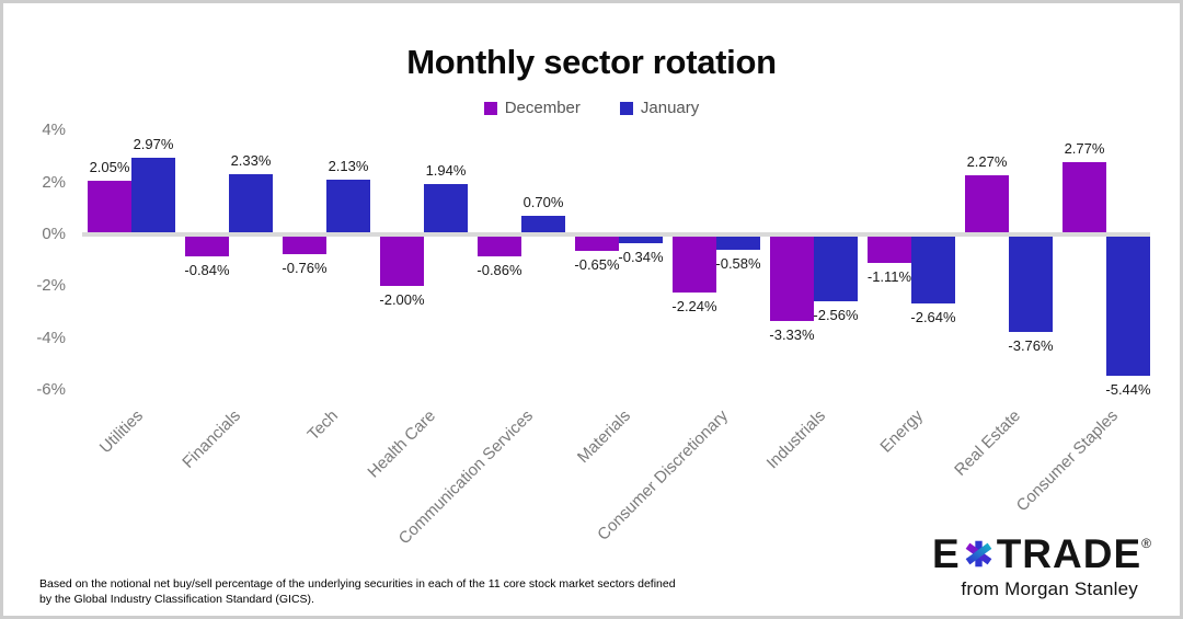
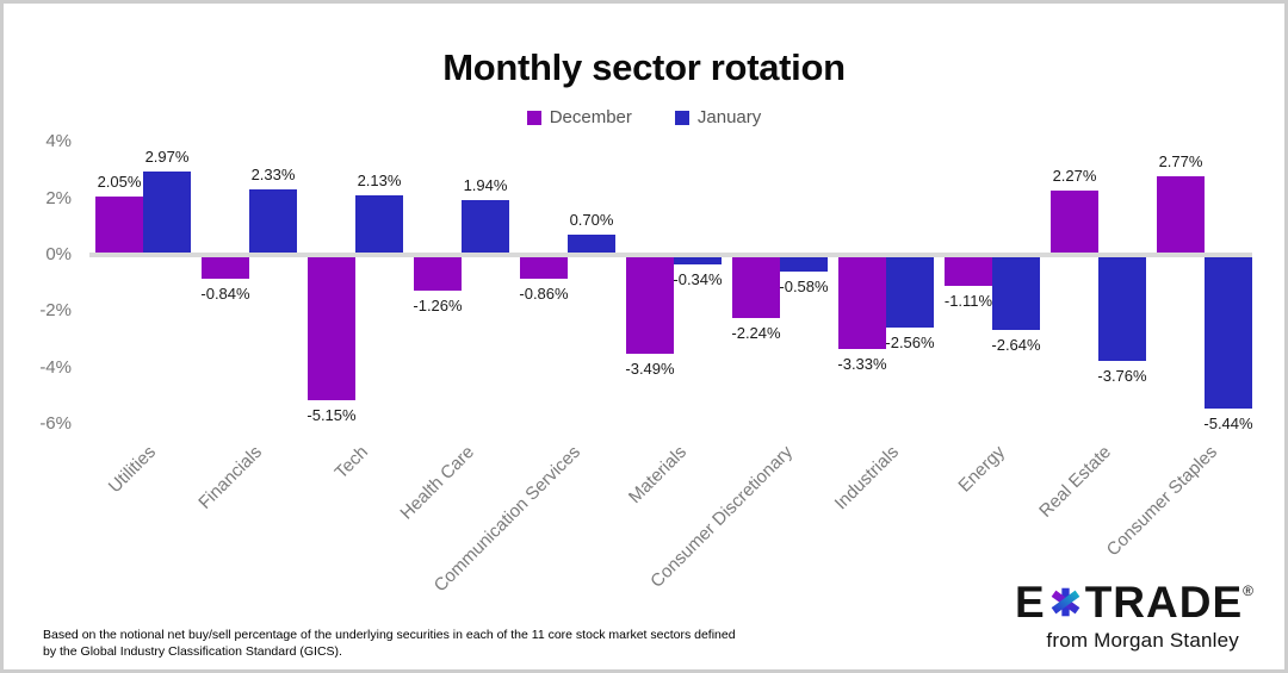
December/Tech: -0.76% -> -5.15%
December/Health Care: -2.00% -> -1.26%
December/Materials: -0.65% -> -3.49%
